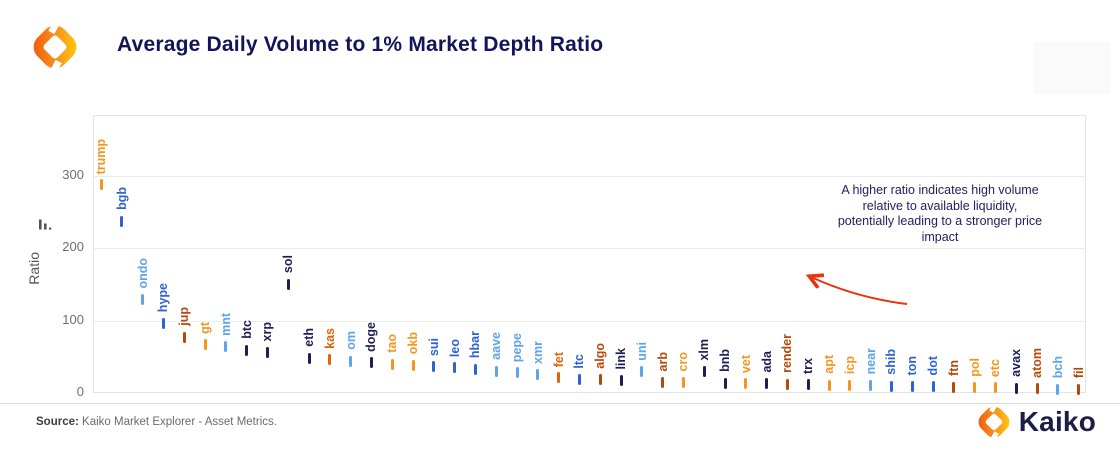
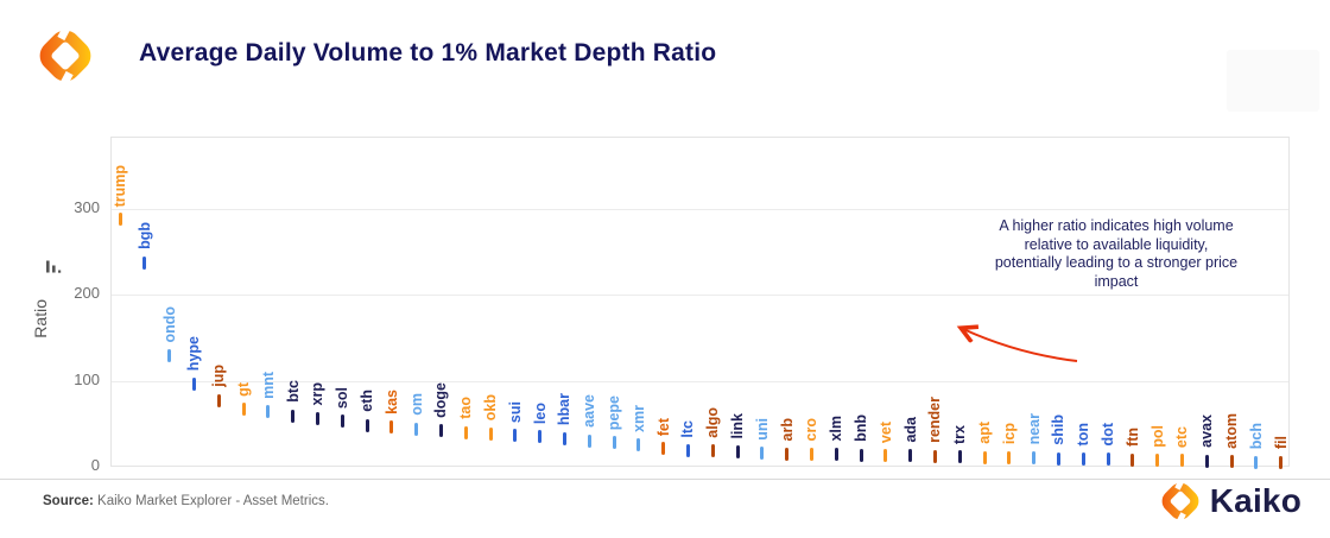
sol: 150 -> 50
uni: 30 -> 20
xlm: 30 -> 10
